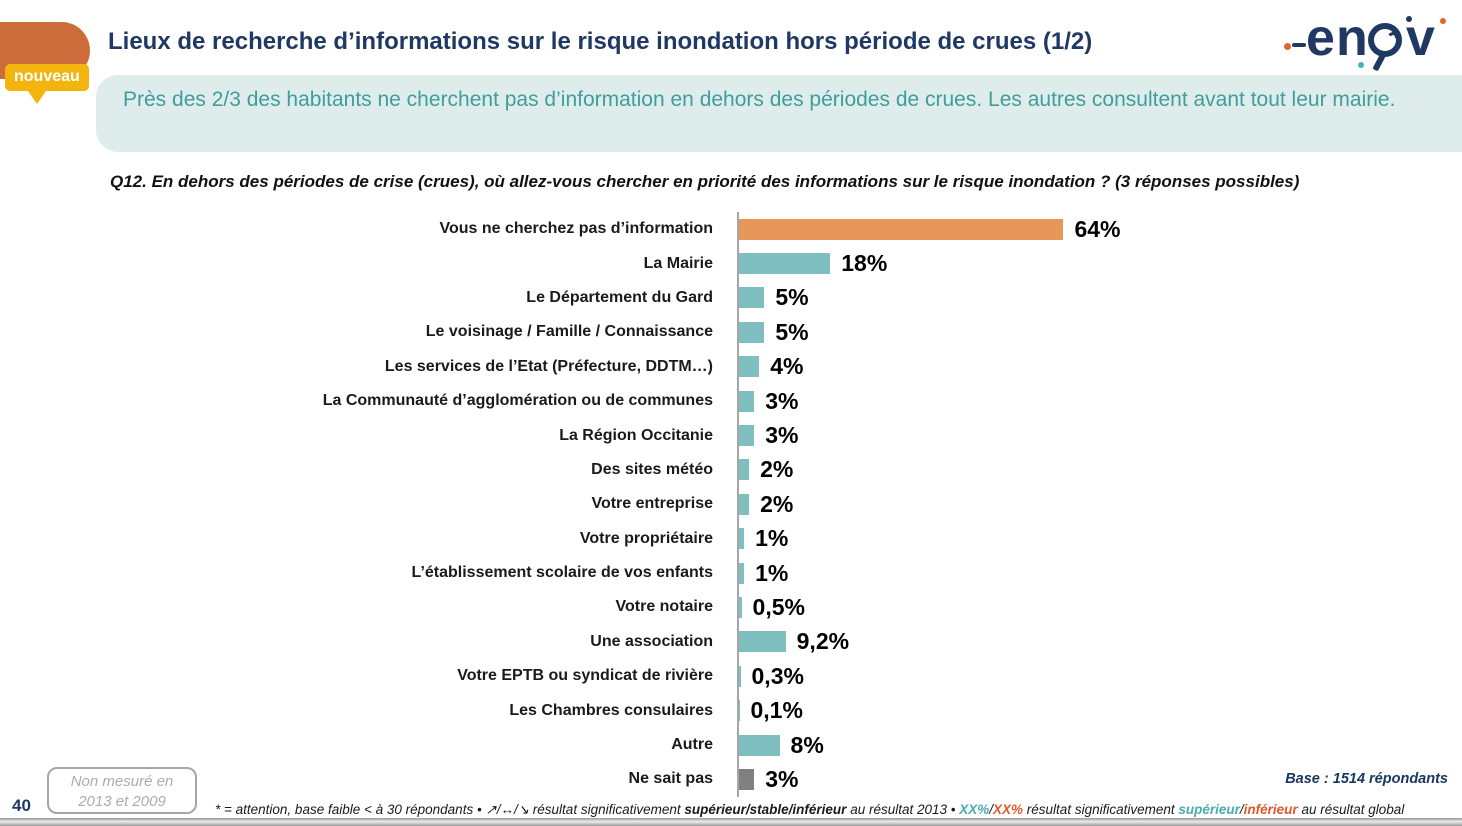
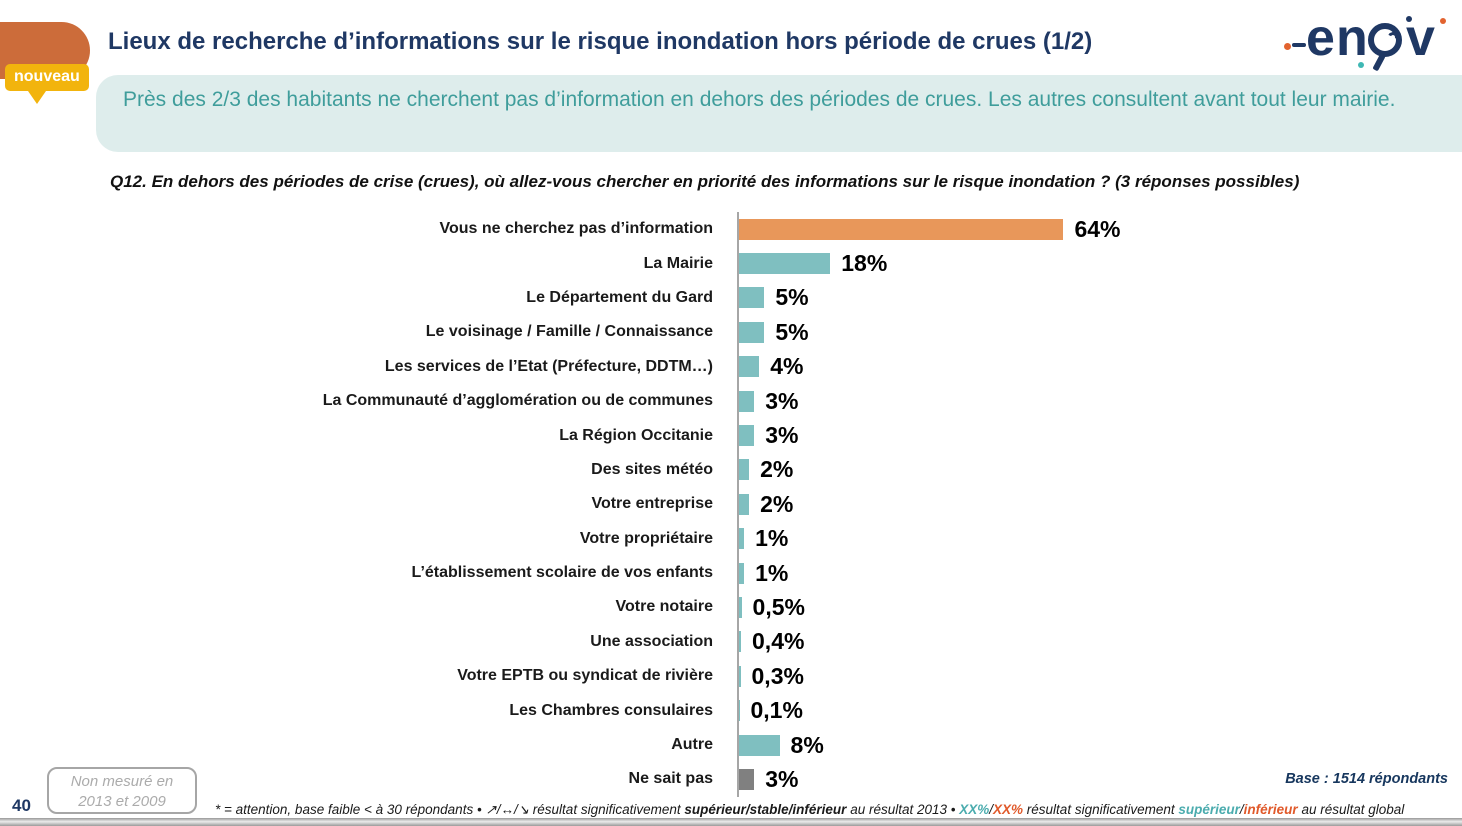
Une association: 9,2% -> 0,4%
